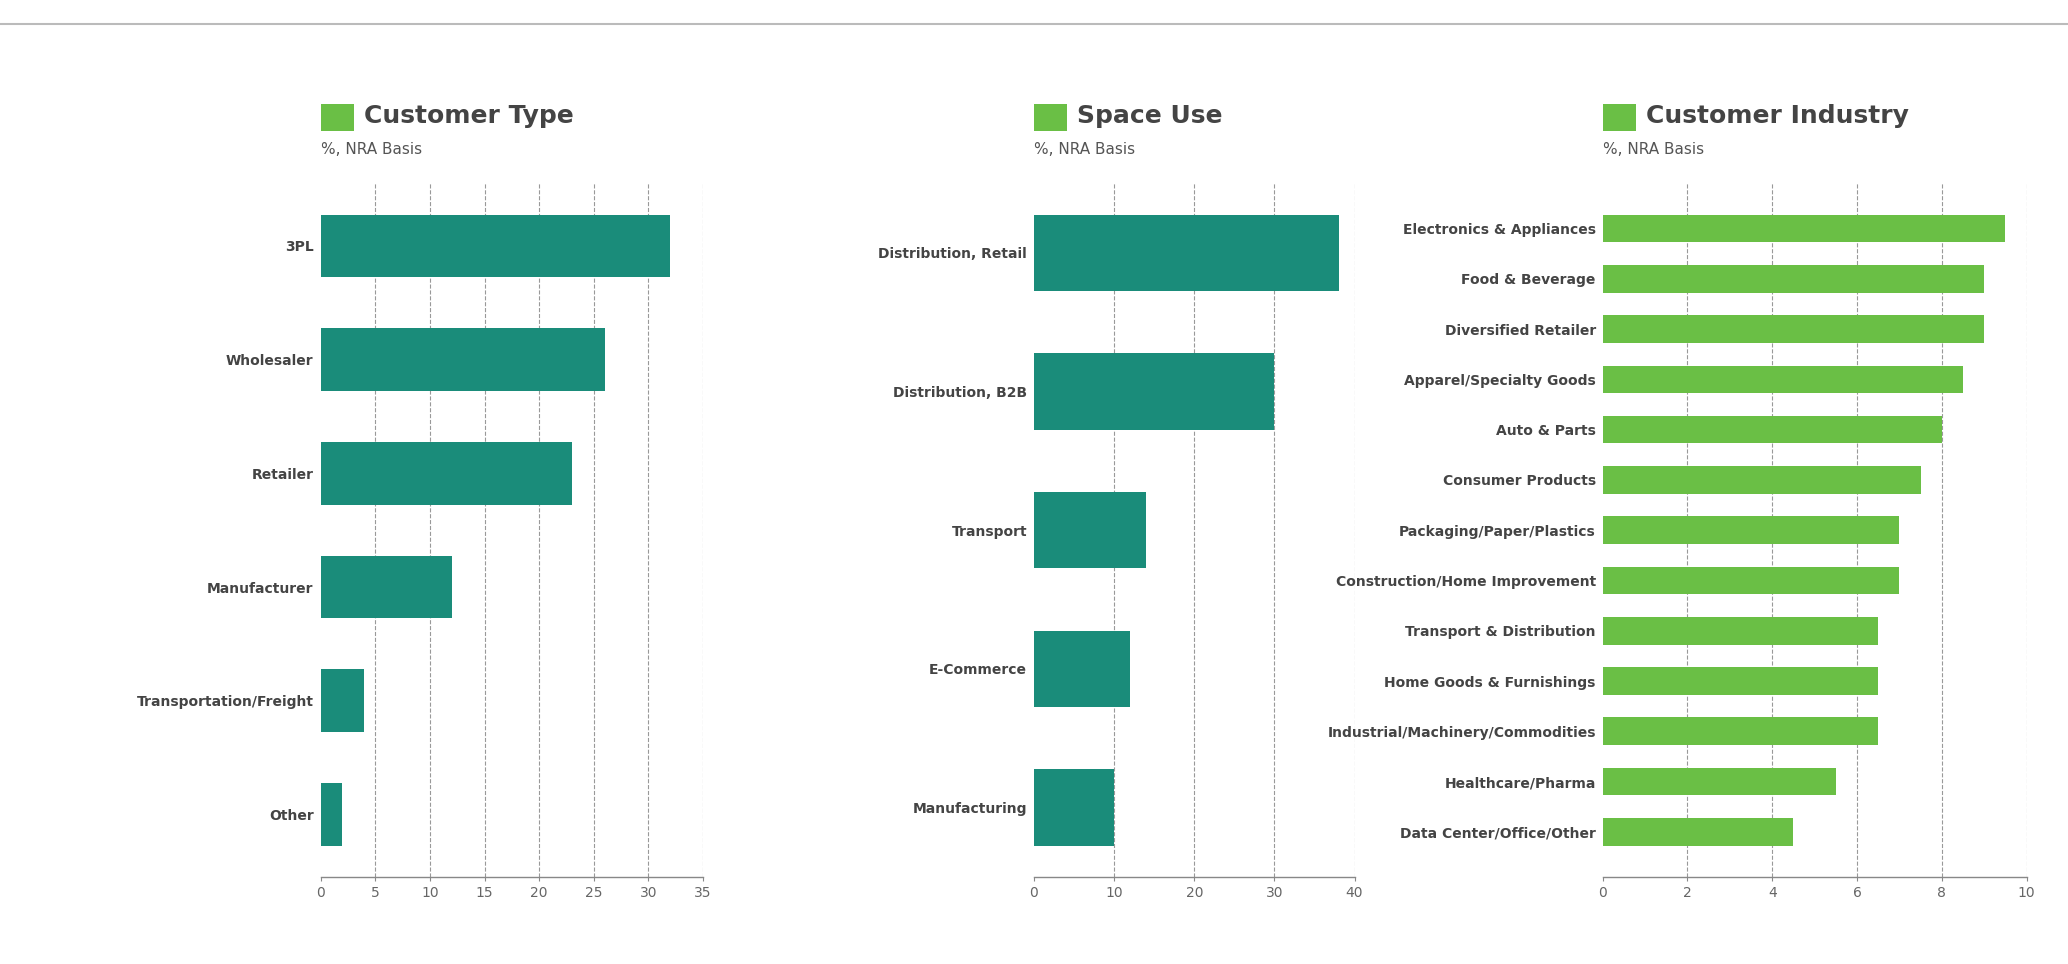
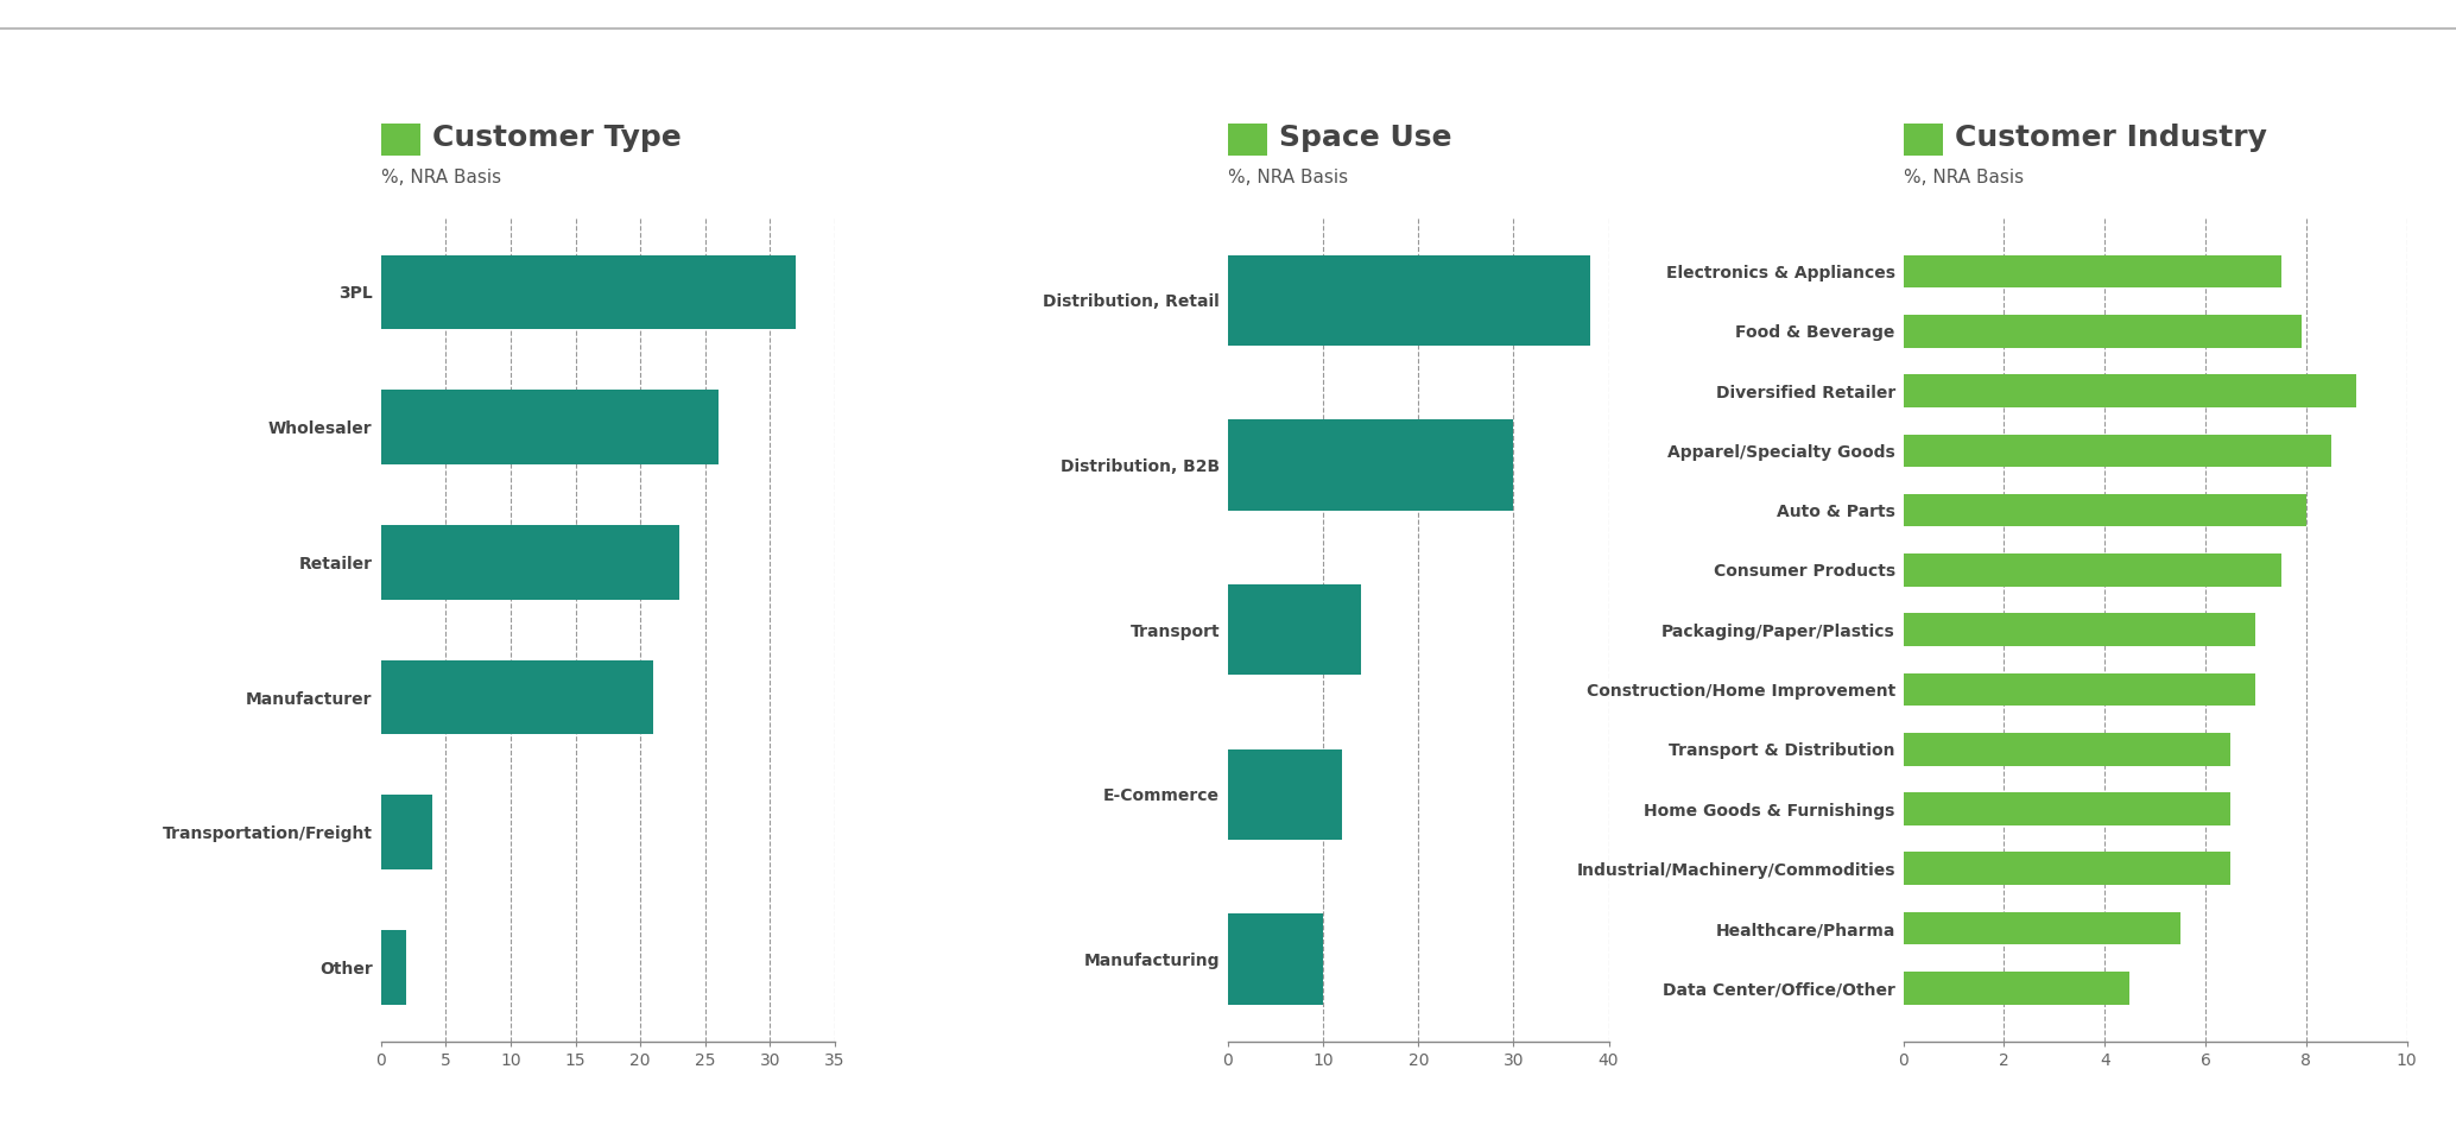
Manufacturer: 12 -> 21
Electronics & Appliances: 9.5 -> 7.5
Food & Beverage: 9.0 -> 7.9
